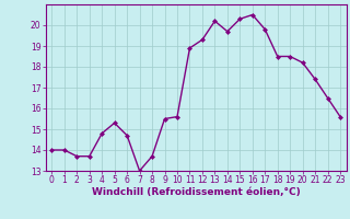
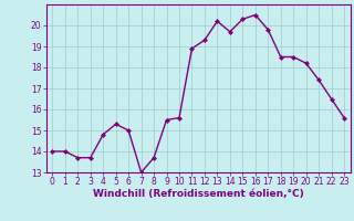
6: 14.7 -> 15.0
